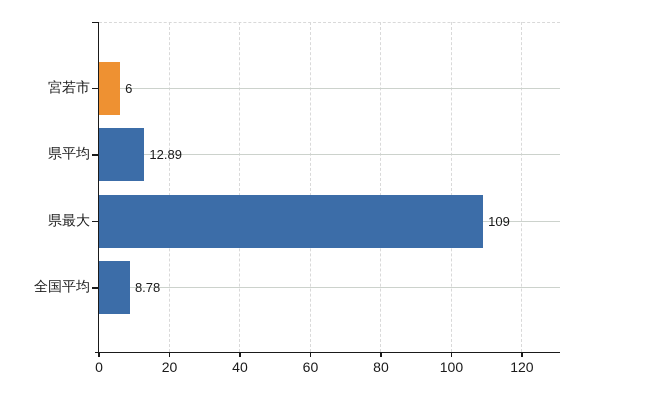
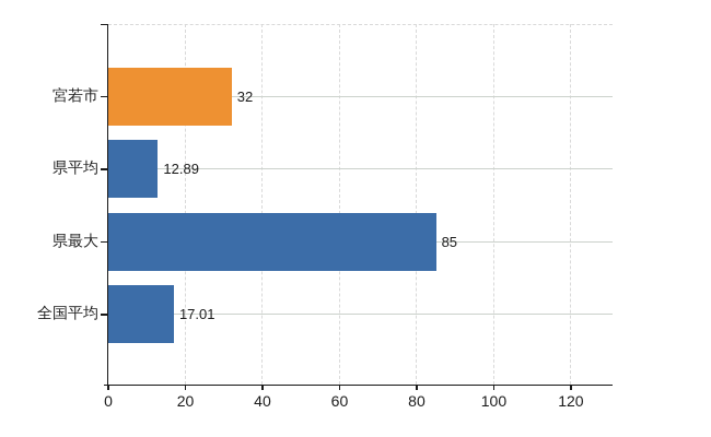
宮若市: 6 -> 32
県最大: 109 -> 85
全国平均: 8.78 -> 17.01
